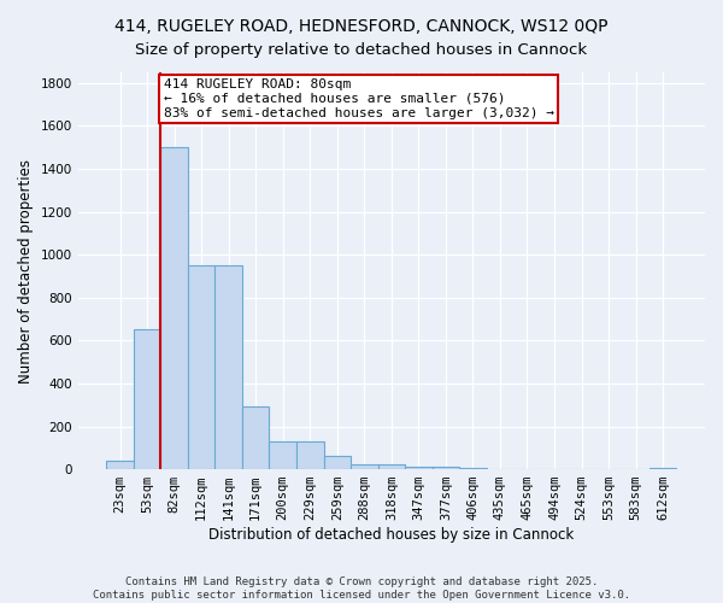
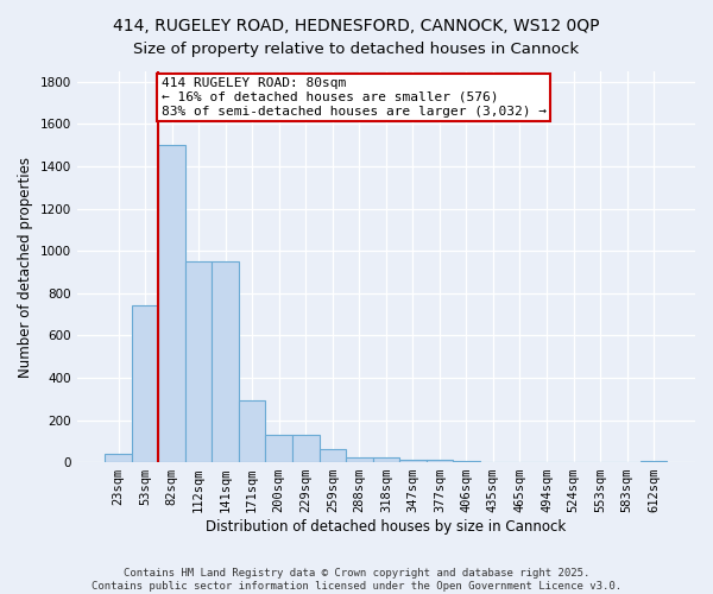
53sqm: 650 -> 740
